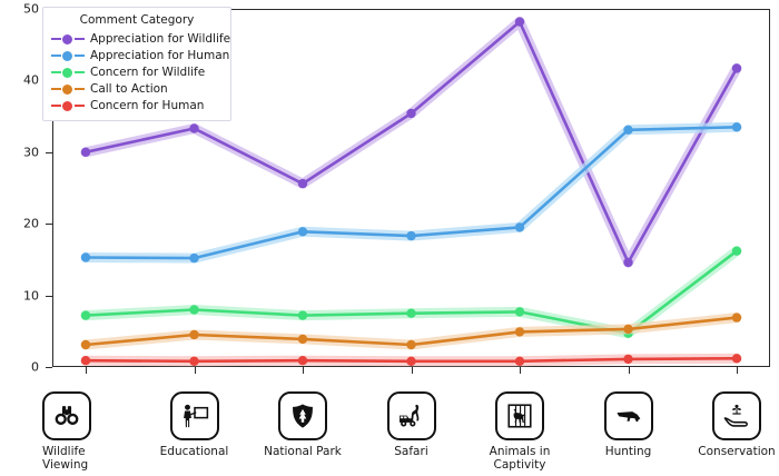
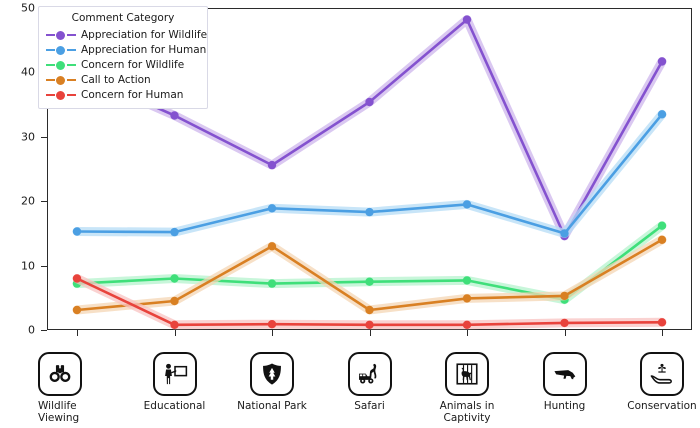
Appreciation for Wildlife/Wildlife Viewing: 30 -> 40
Concern for Human/Wildlife Viewing: 1 -> 8
Call to Action/National Park: 4 -> 13
Appreciation for Human/Hunting: 33 -> 15
Call to Action/Conservation: 7 -> 14
